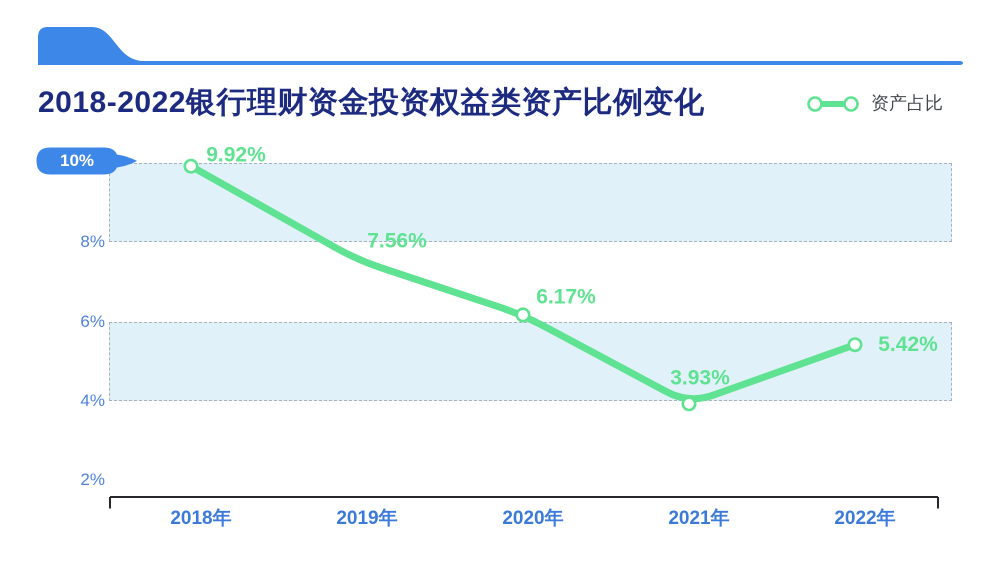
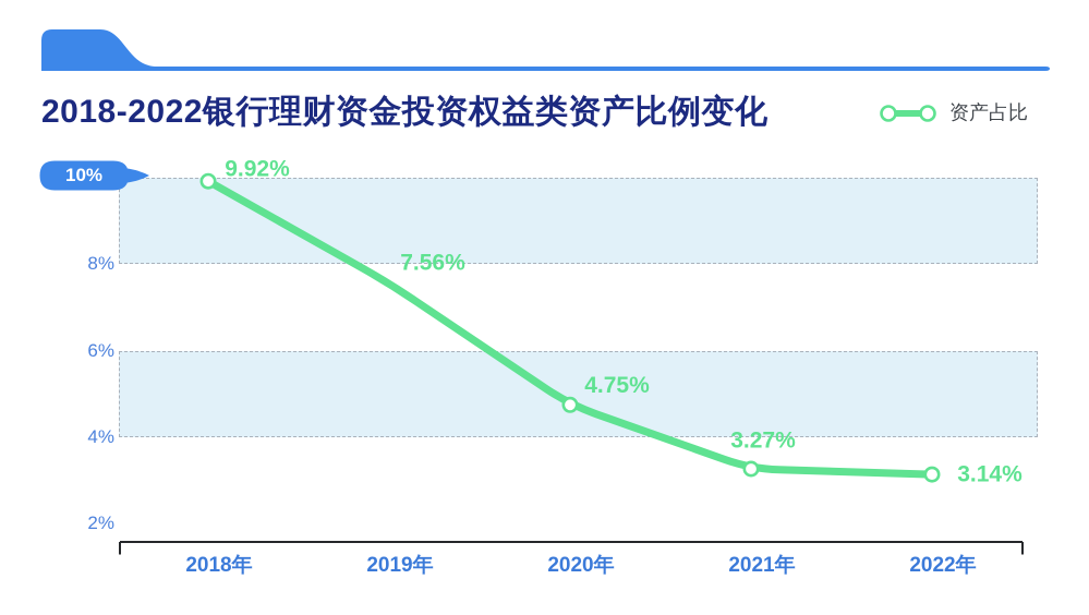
2020年: 6.17% -> 4.75%
2021年: 3.93% -> 3.27%
2022年: 5.42% -> 3.14%
